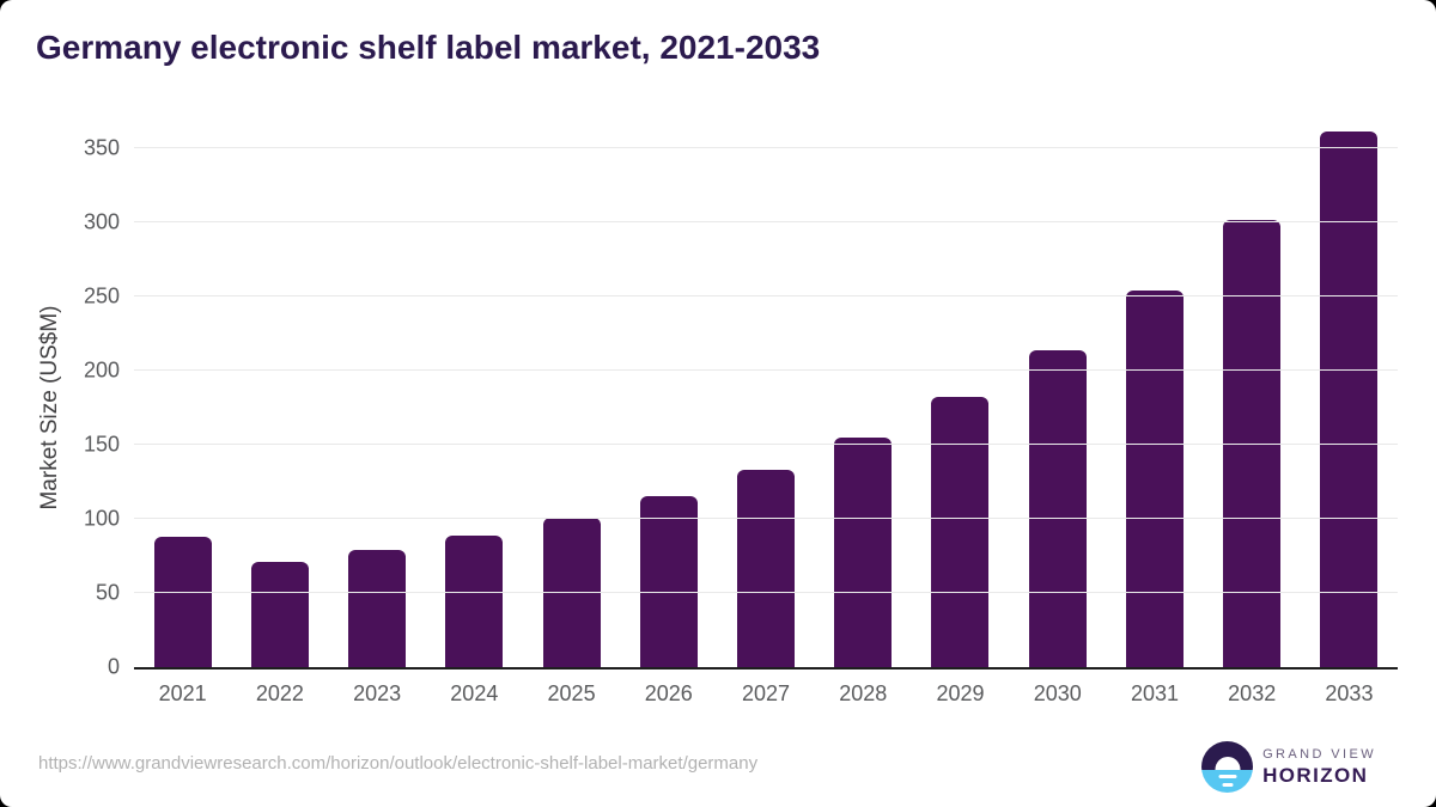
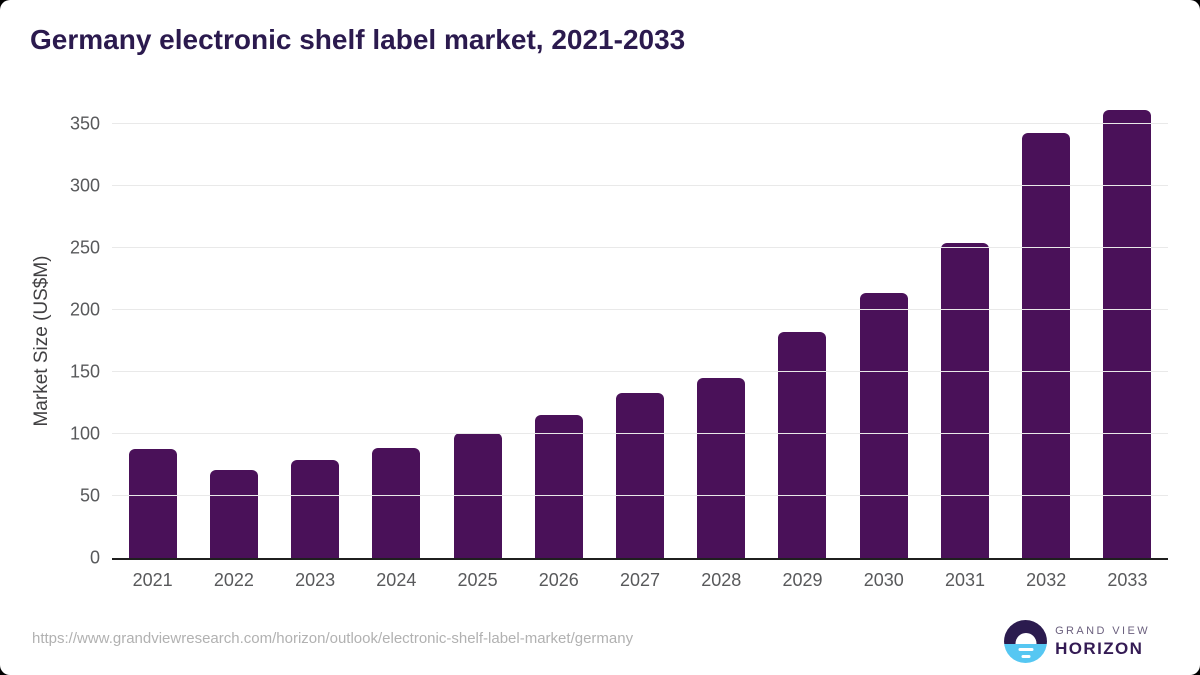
2028: 155 -> 145
2032: 302 -> 343
